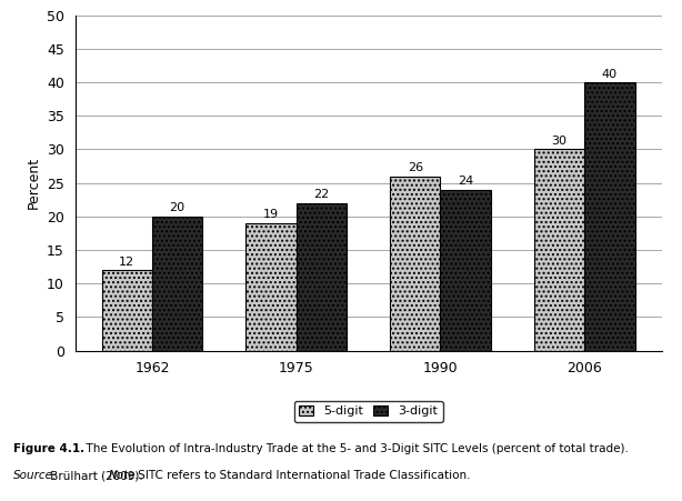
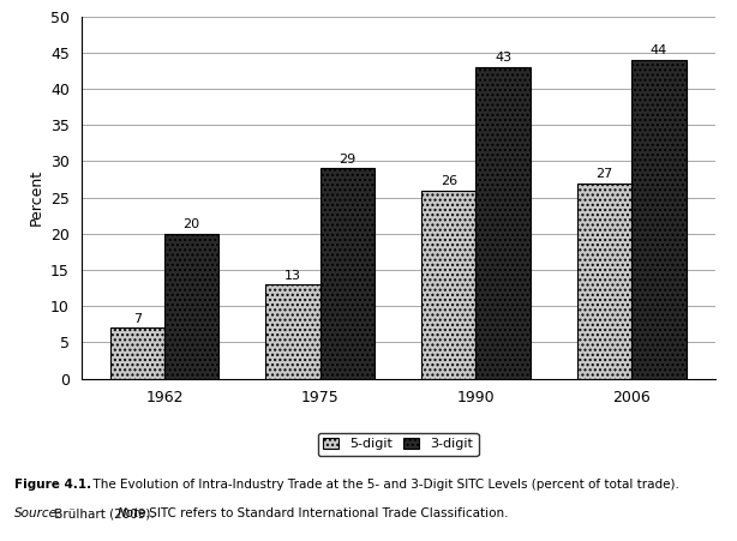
5-digit/1962: 12 -> 7
5-digit/1975: 19 -> 13
3-digit/1975: 22 -> 29
3-digit/1990: 24 -> 43
5-digit/2006: 30 -> 27
3-digit/2006: 40 -> 44
